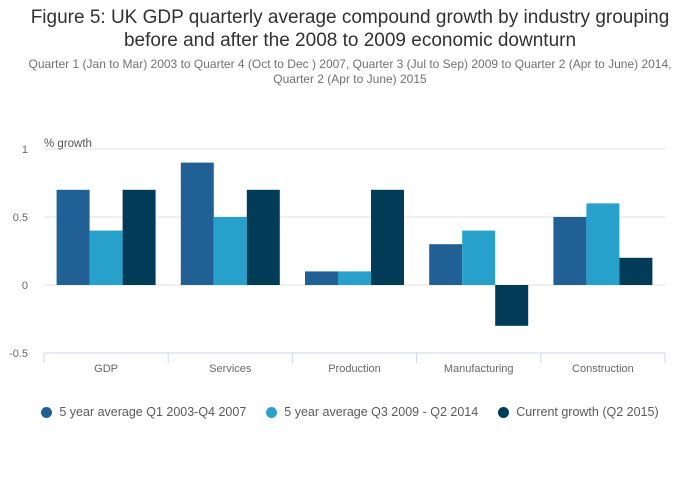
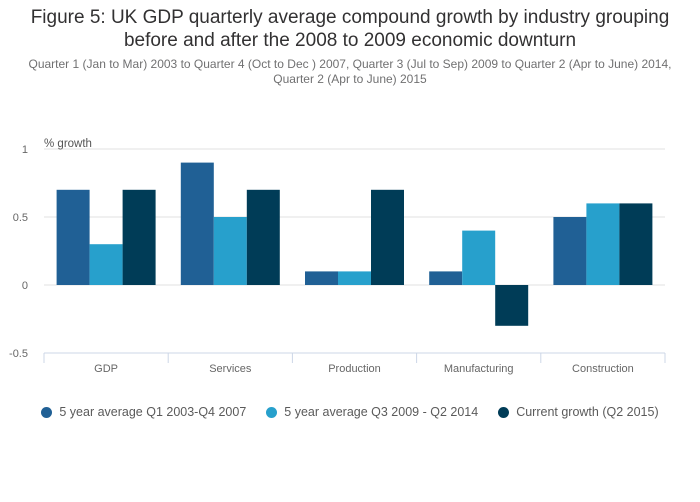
5 year average Q3 2009 - Q2 2014/GDP: 0.4 -> 0.3
5 year average Q1 2003-Q4 2007/Manufacturing: 0.3 -> 0.1
Current growth (Q2 2015)/Construction: 0.2 -> 0.6
